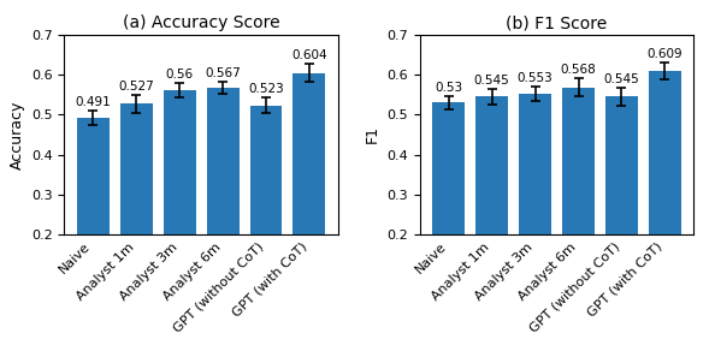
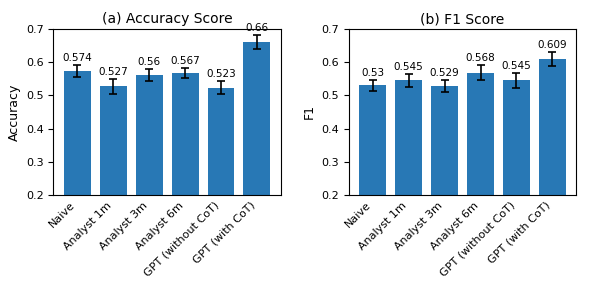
(a) Accuracy Score/Naive: 0.491 -> 0.574
(a) Accuracy Score/GPT (with CoT): 0.604 -> 0.66
(b) F1 Score/Analyst 3m: 0.553 -> 0.529
